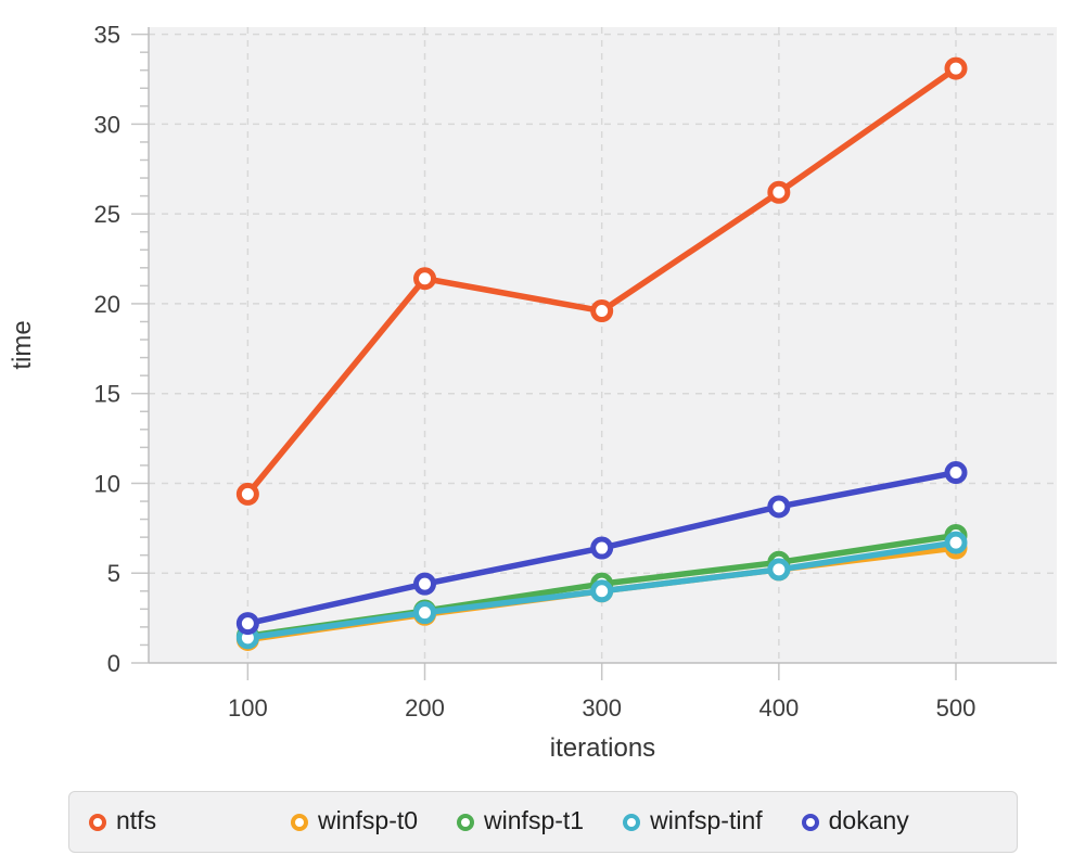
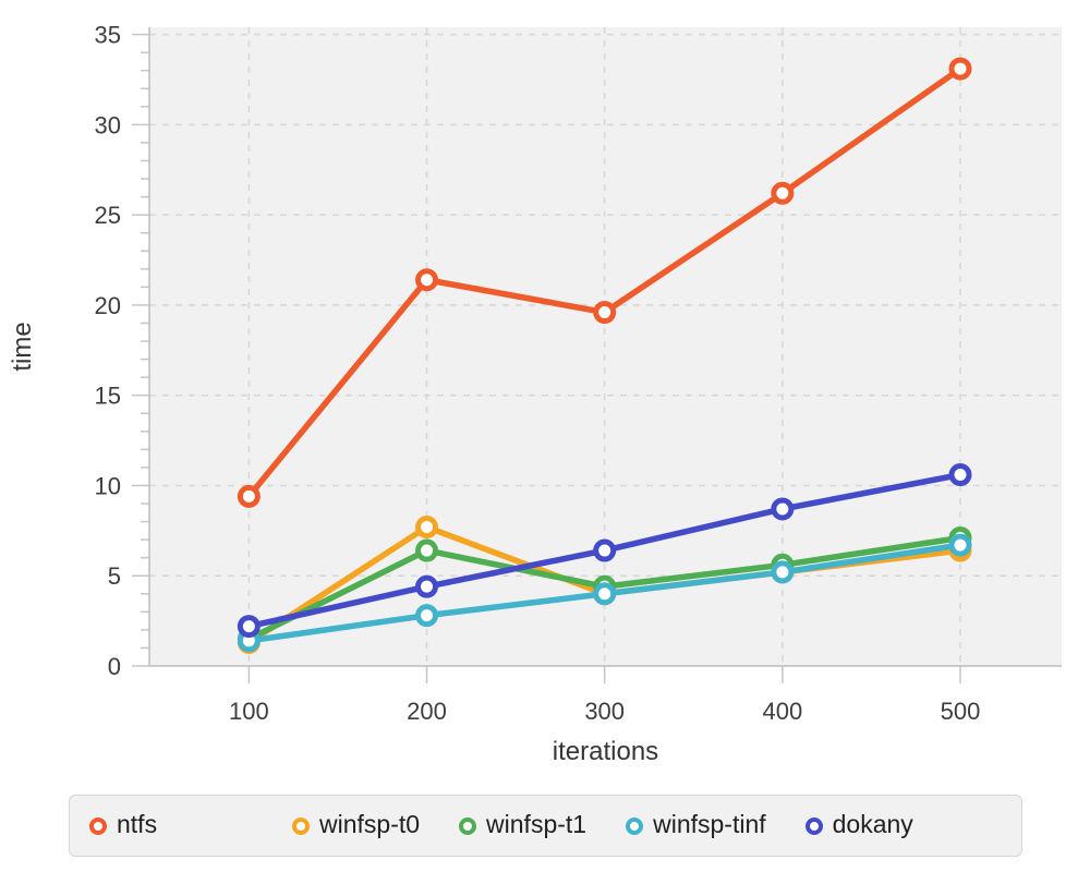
winfsp-t0/200: 2.7 -> 7.7
winfsp-t1/200: 2.9 -> 6.4
